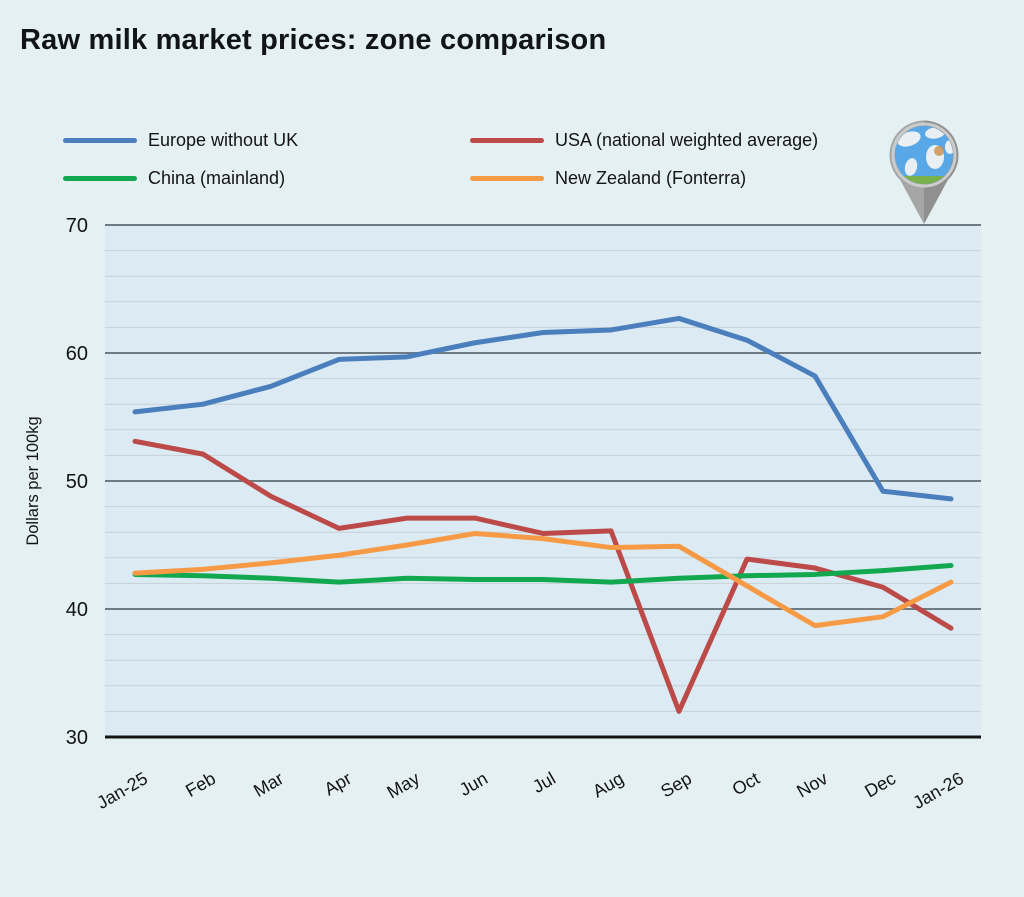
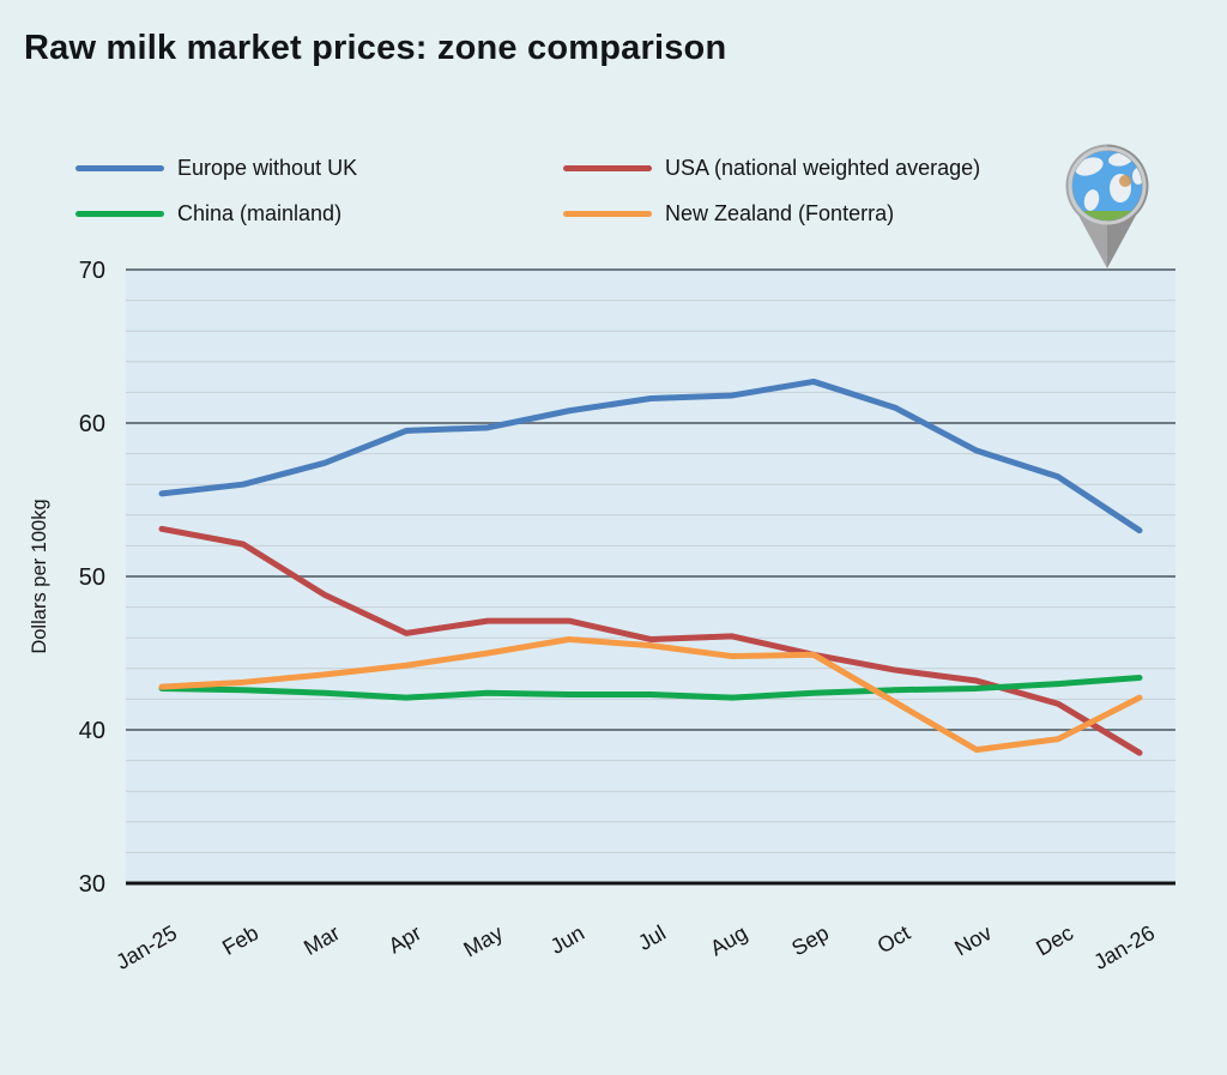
USA (national weighted average)/Sep: 32.0 -> 44.9
Europe without UK/Dec: 49.2 -> 56.5
Europe without UK/Jan-26: 48.6 -> 53.0
